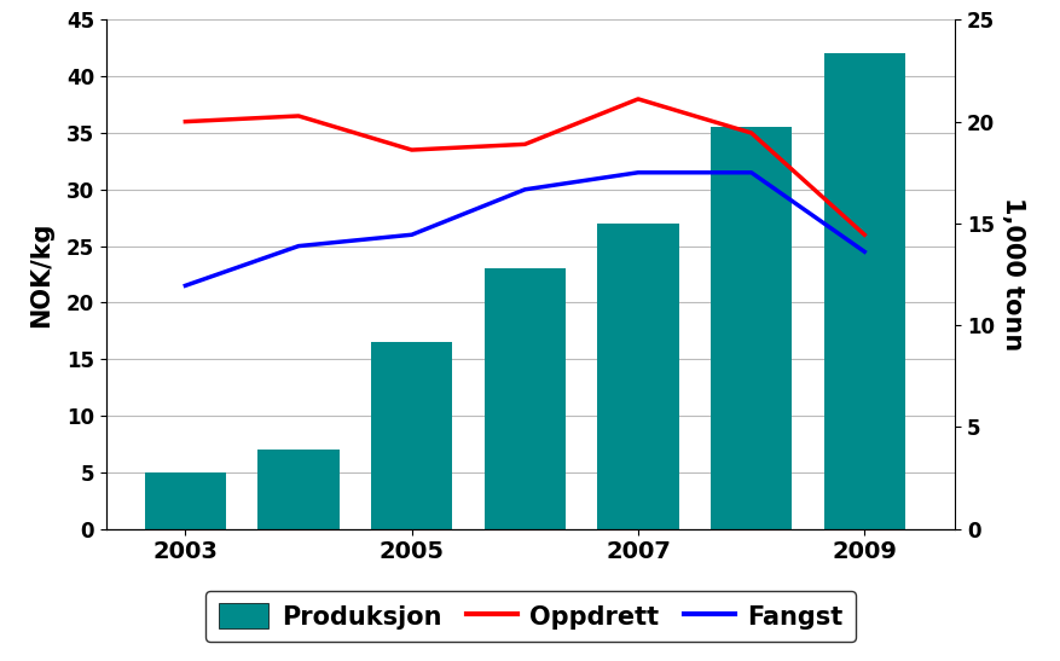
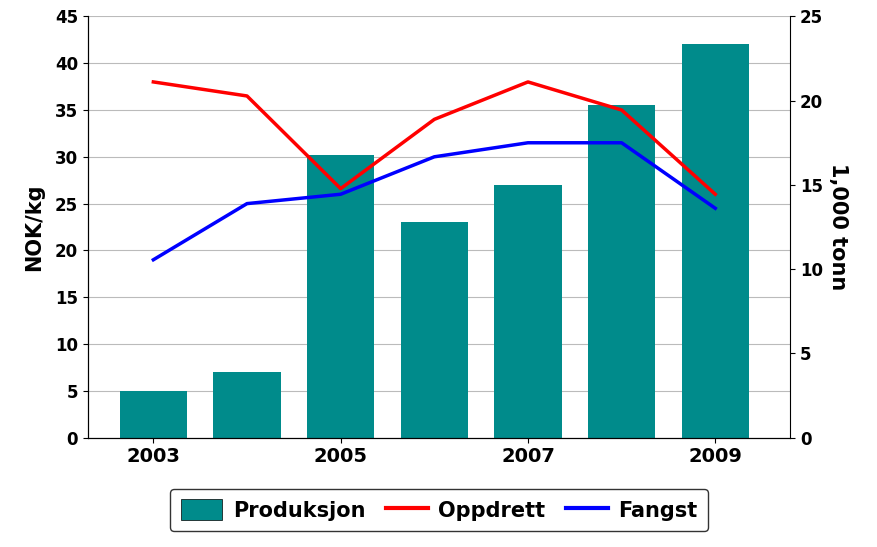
Oppdrett/2003: 36.0 -> 38.0
Fangst/2003: 21.5 -> 19.0
Produksjon/2005: 16.5 -> 30.2
Oppdrett/2005: 33.5 -> 26.6
